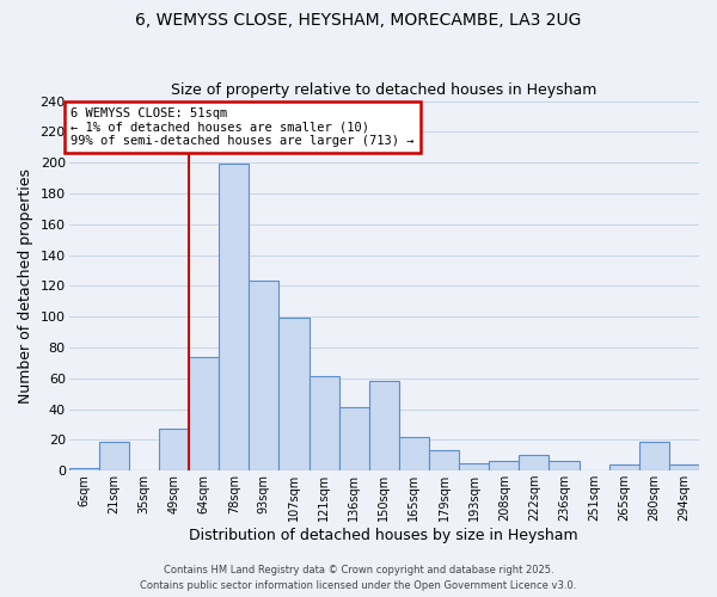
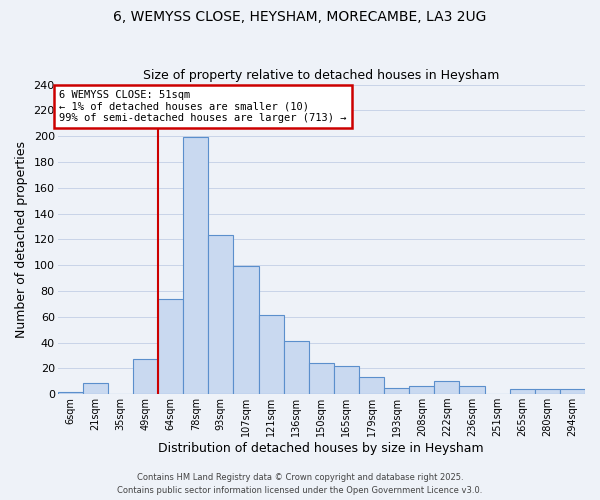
21sqm: 19 -> 9
150sqm: 58 -> 24
280sqm: 19 -> 4
